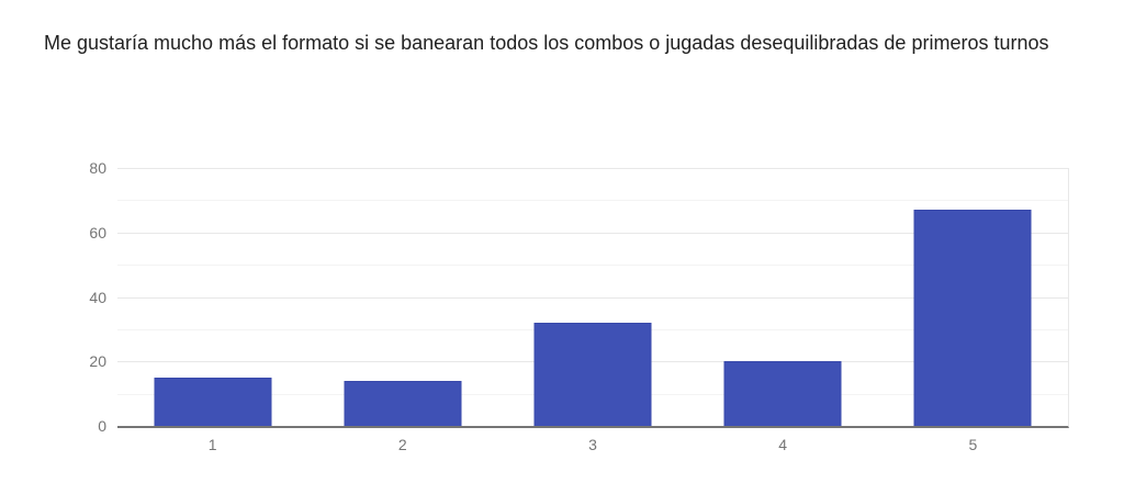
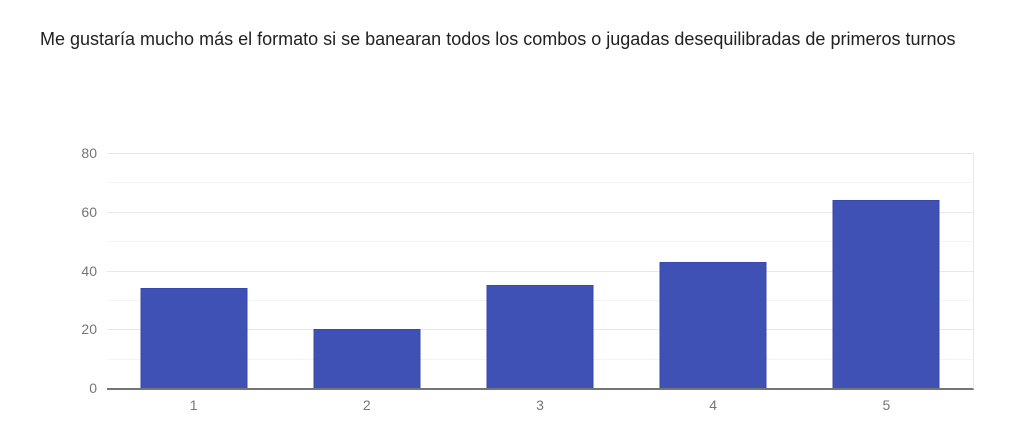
1: 15 -> 34
2: 14 -> 20
3: 32 -> 35
4: 20 -> 43
5: 67 -> 64
